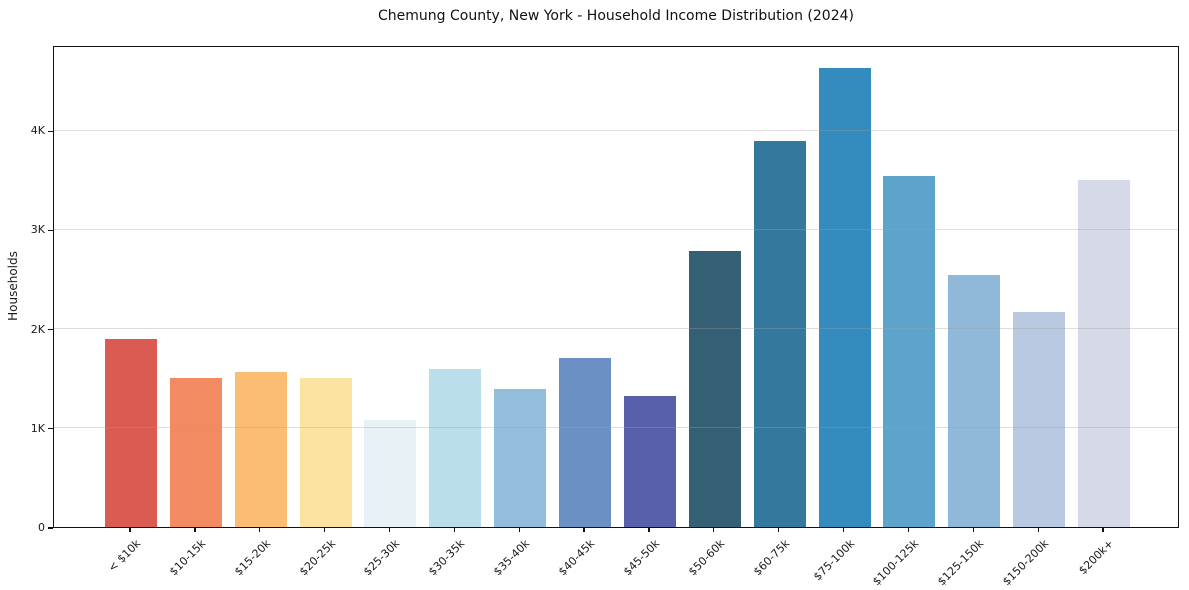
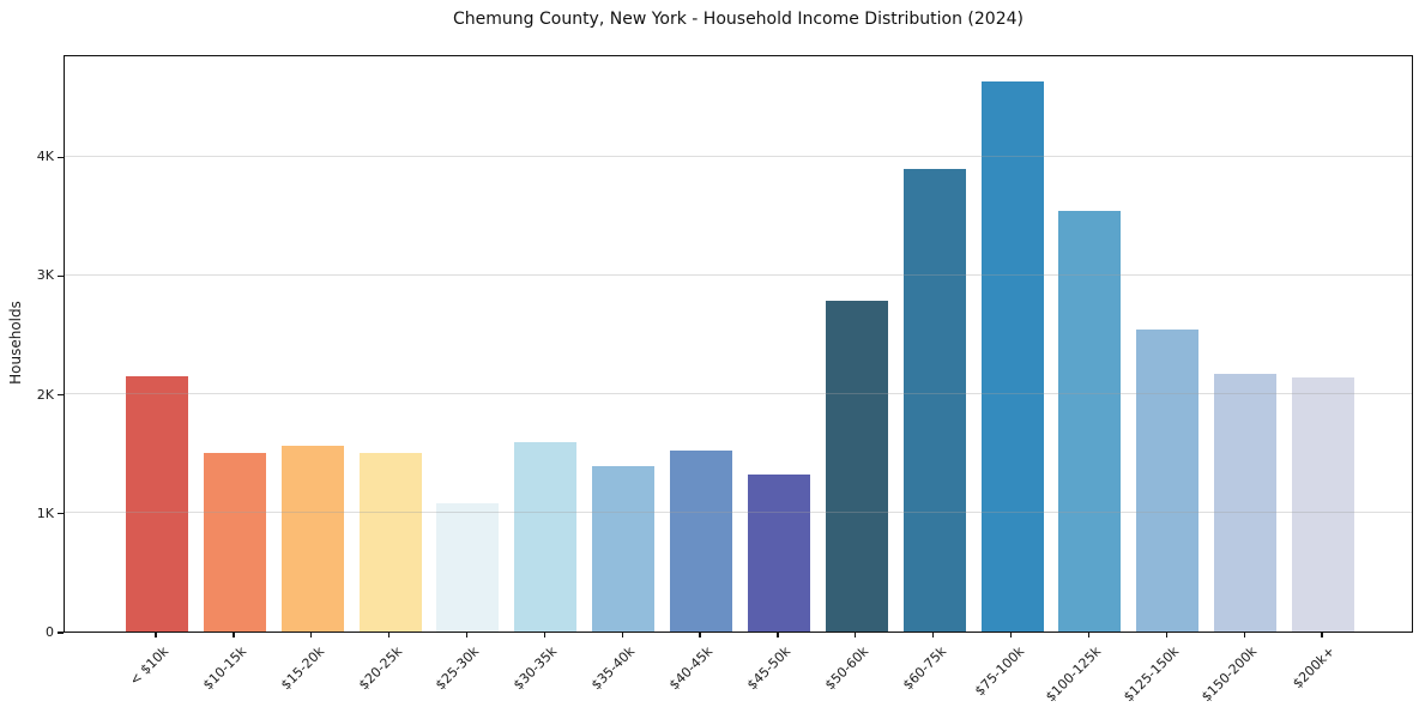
< $10k: 1.9K -> 2.1K
$40-45k: 1.7K -> 1.5K
$200k+: 3.5K -> 2.1K
